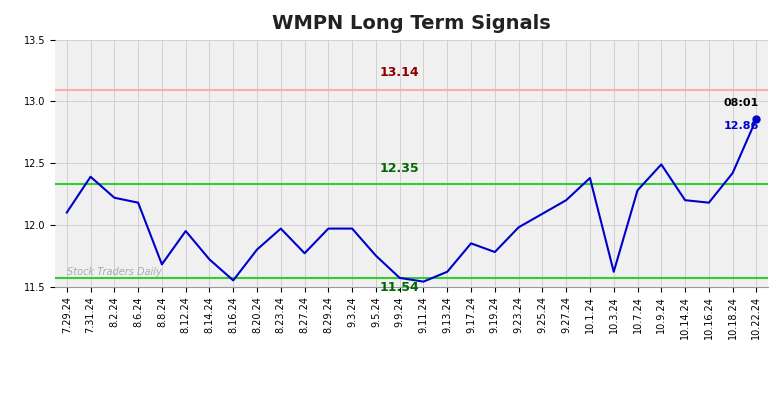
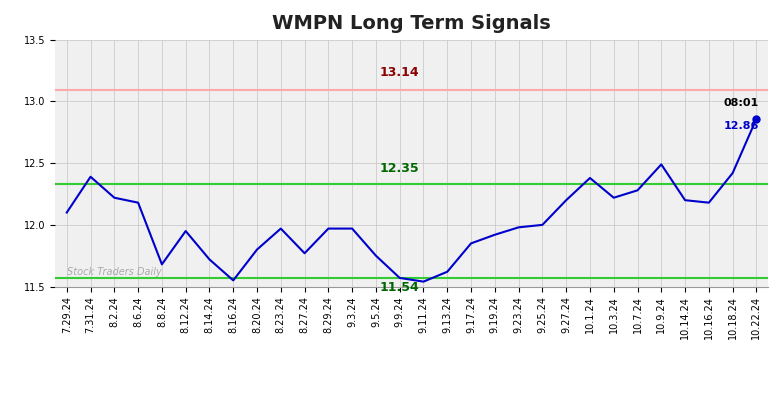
9.19.24: 11.78 -> 11.92
9.25.24: 12.09 -> 12.00
10.3.24: 11.62 -> 12.22
